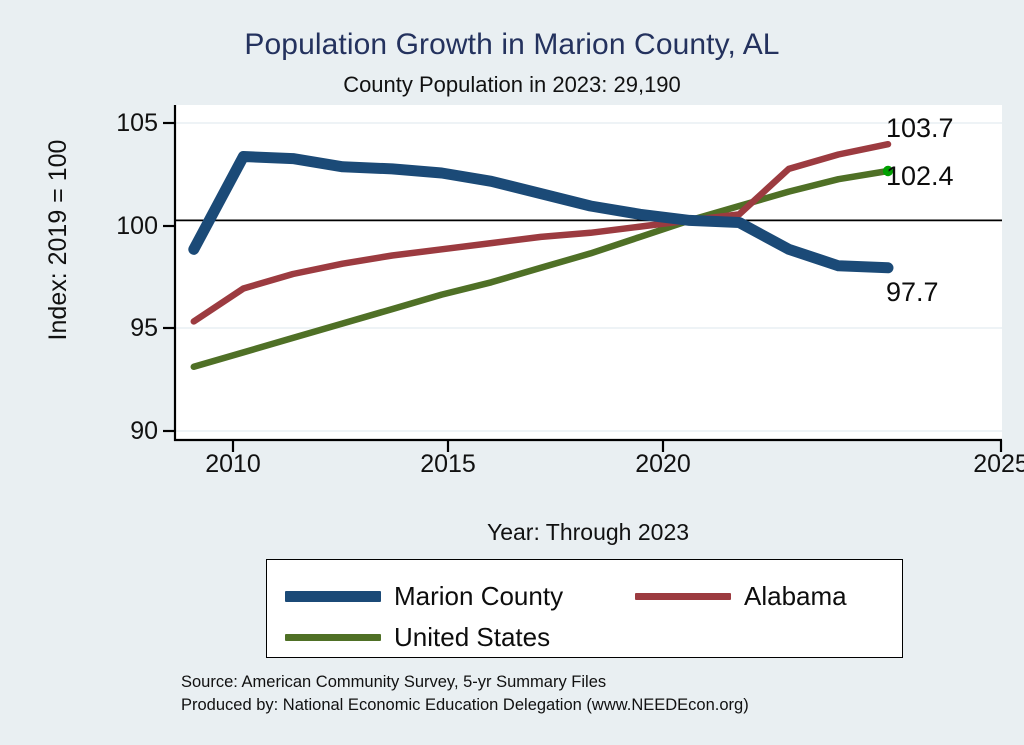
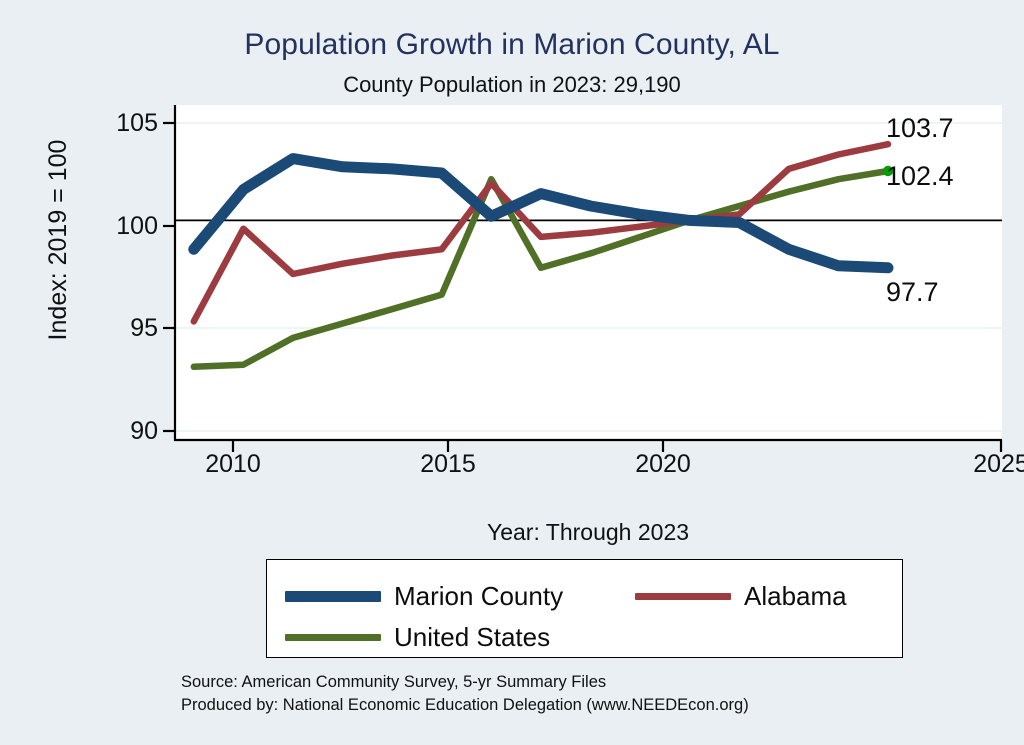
Marion County/2010: 103.1 -> 101.5
Alabama/2010: 96.7 -> 99.6
United States/2010: 93.6 -> 93.0
Marion County/2015: 101.9 -> 100.2
Alabama/2015: 98.9 -> 101.8
United States/2015: 97.0 -> 102.0
